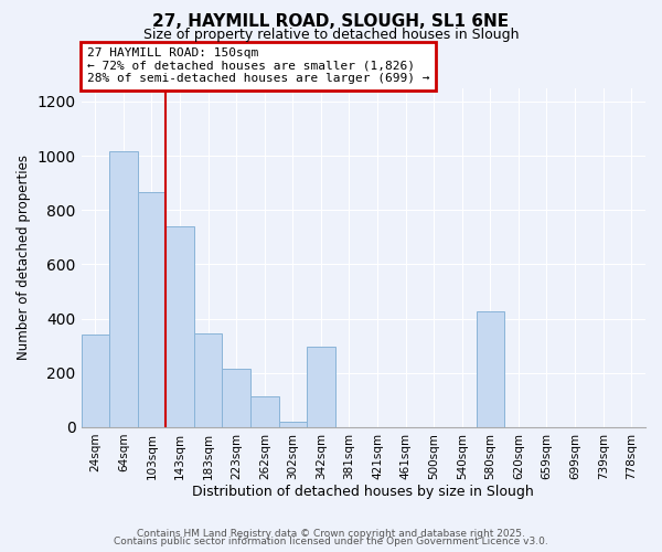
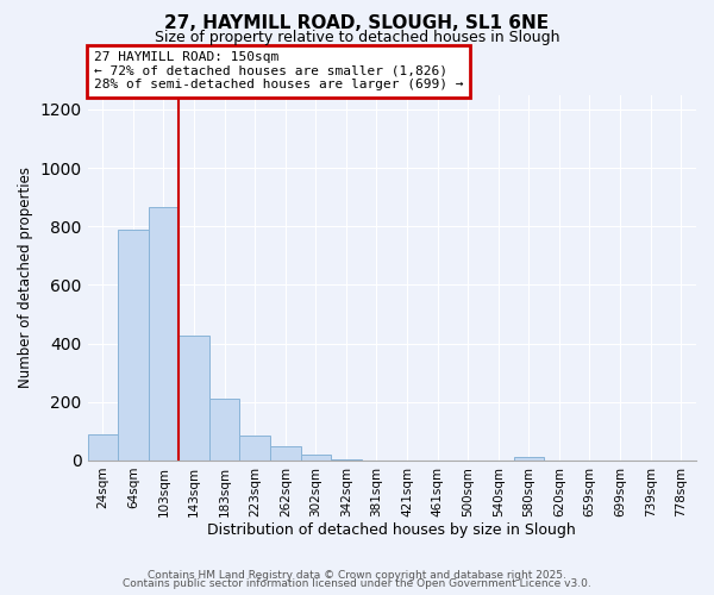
24sqm: 340 -> 90
64sqm: 1015 -> 790
143sqm: 740 -> 425
183sqm: 345 -> 210
223sqm: 215 -> 85
262sqm: 115 -> 50
342sqm: 295 -> 5
580sqm: 425 -> 10
